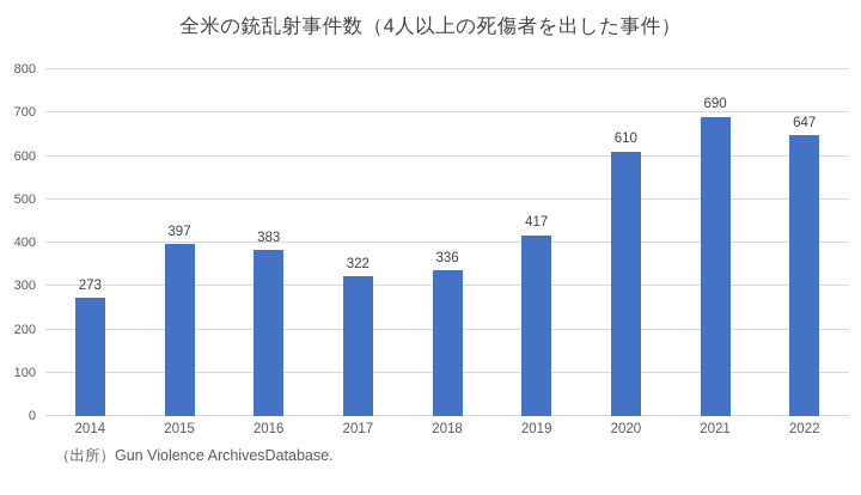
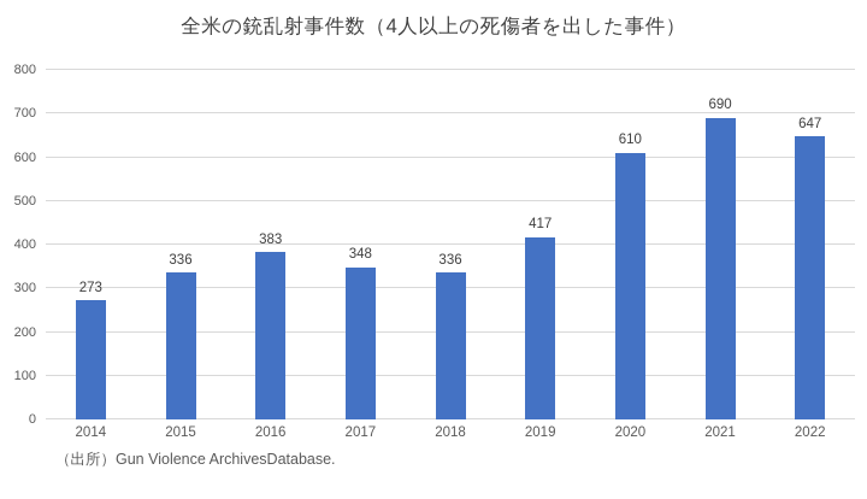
2015: 397 -> 336
2017: 322 -> 348
